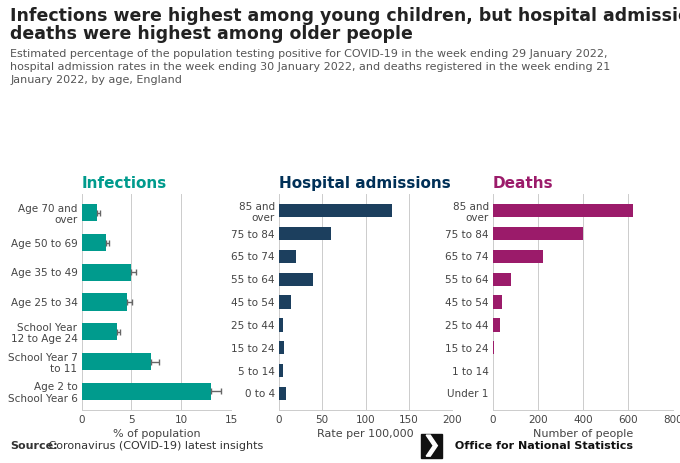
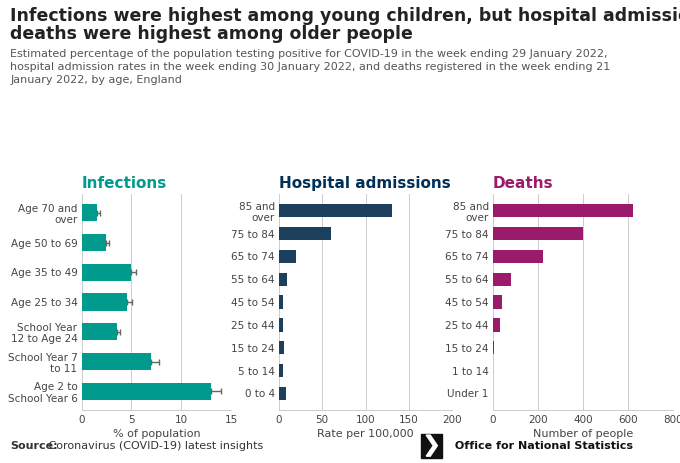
Hospital admissions/55 to 64: 40 -> 10
Hospital admissions/45 to 54: 14 -> 5
